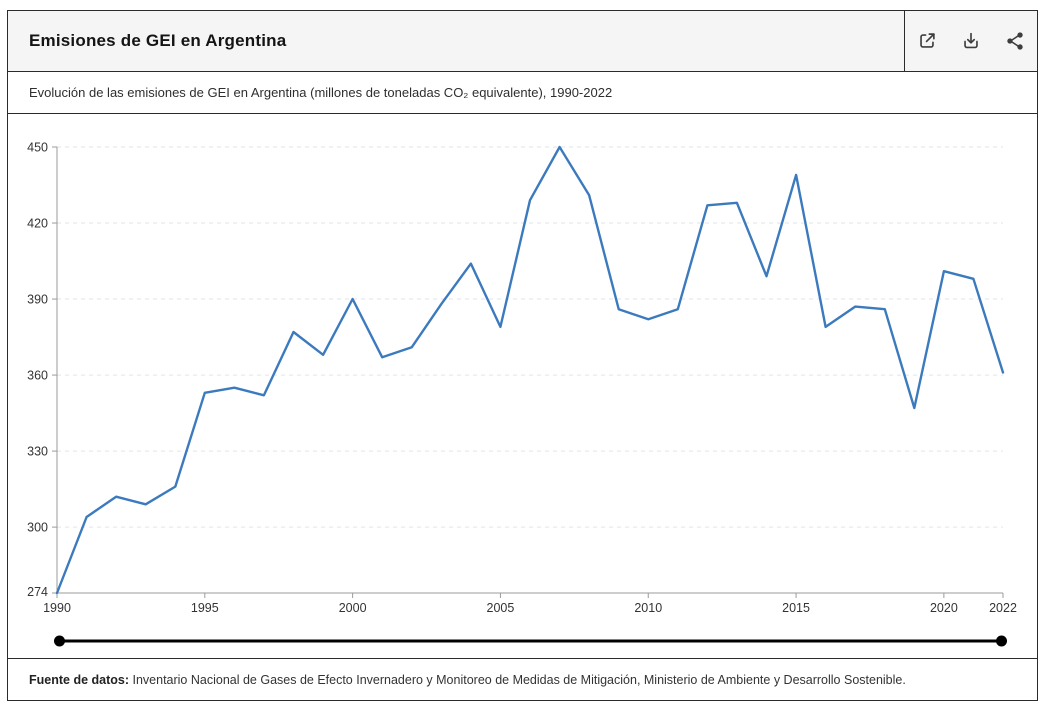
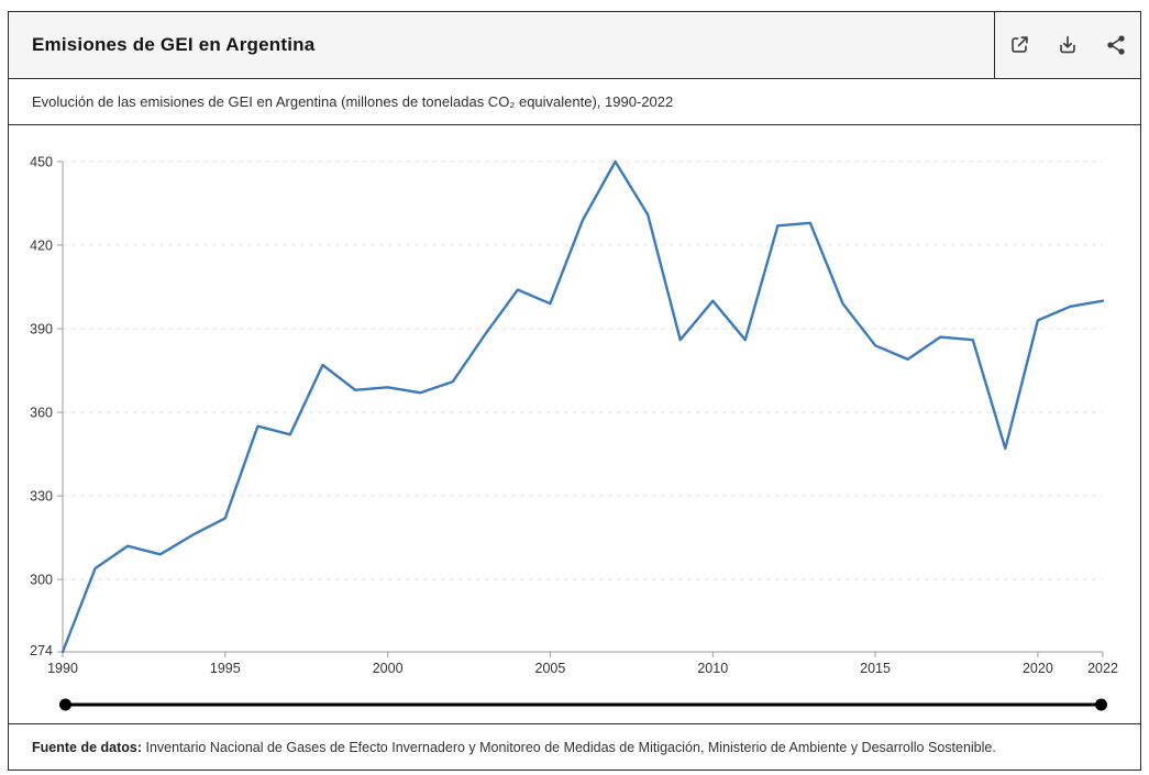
1995: 353 -> 322
2000: 390 -> 369
2005: 379 -> 399
2010: 382 -> 400
2015: 439 -> 384
2020: 401 -> 393
2022: 361 -> 400
